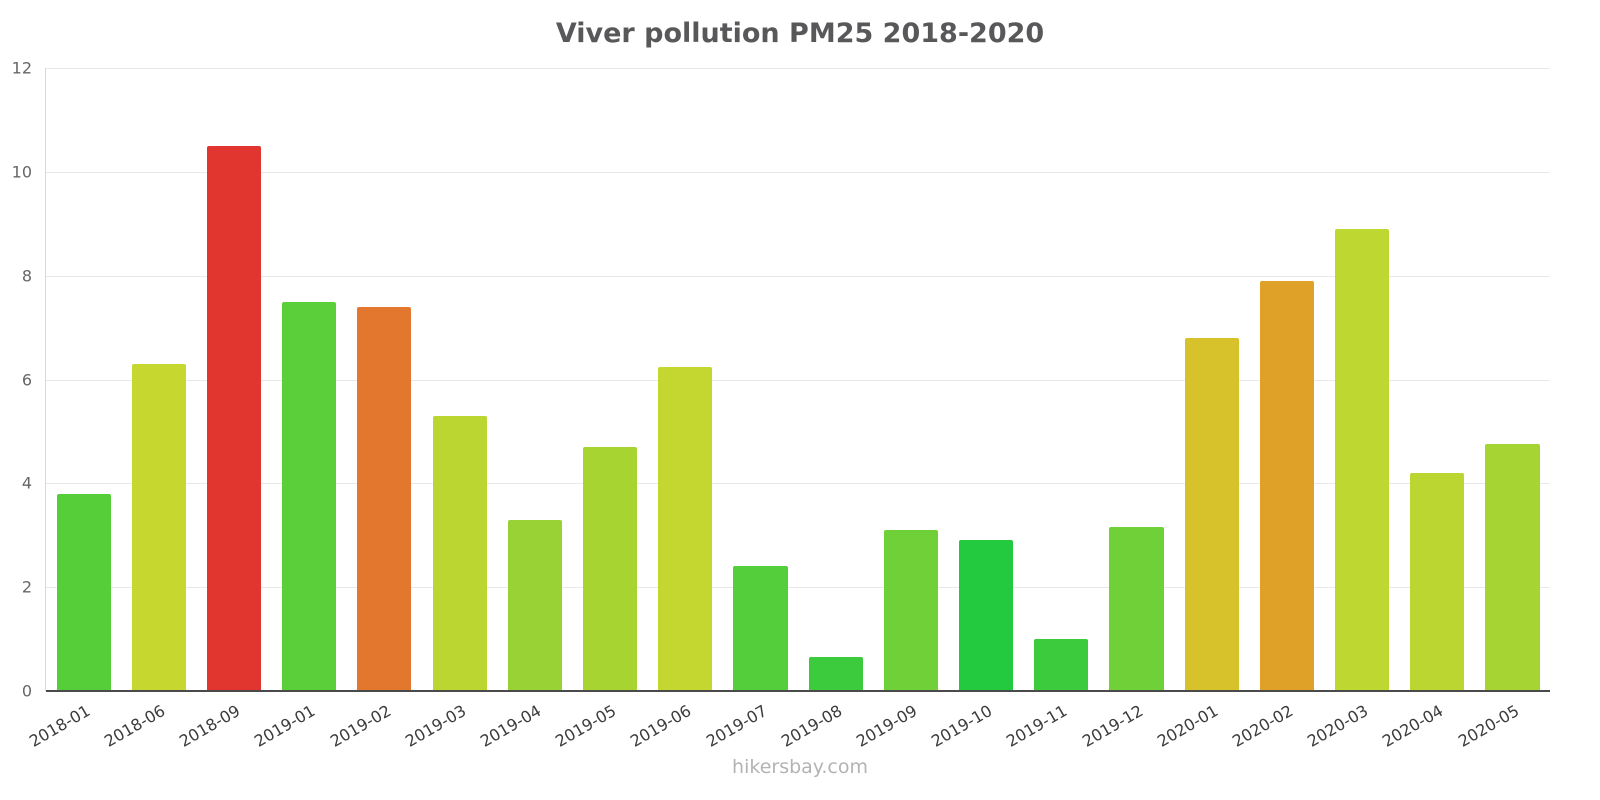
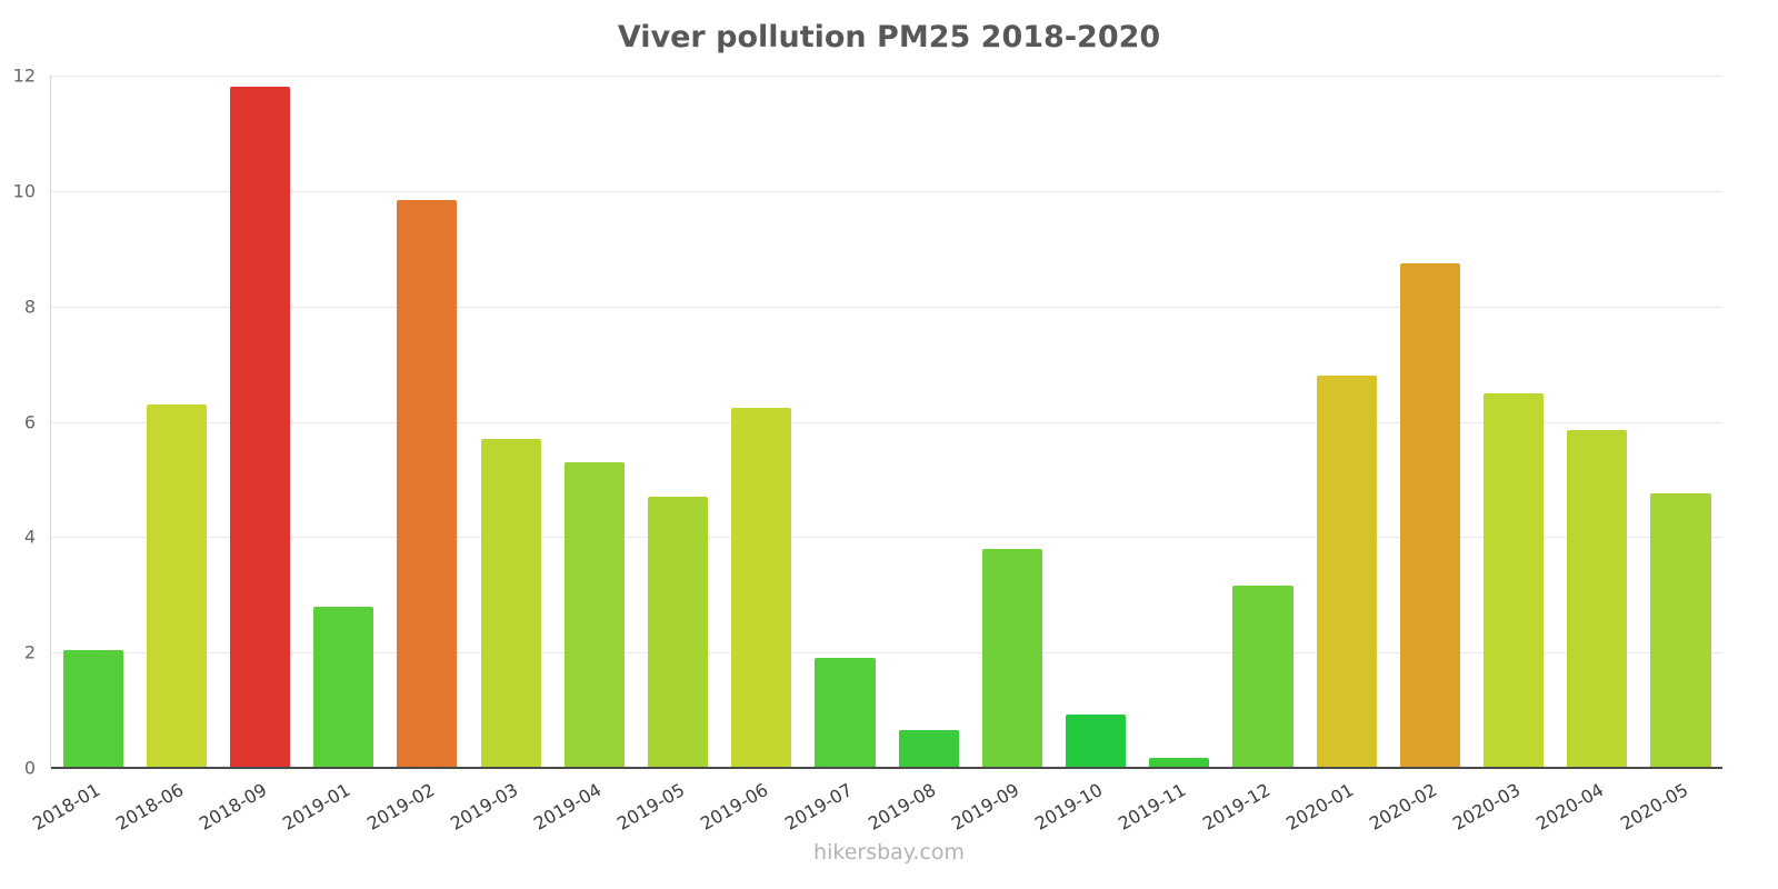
2018-01: 3.8 -> 2.0
2018-09: 10.5 -> 11.8
2019-01: 7.5 -> 2.8
2019-02: 7.4 -> 9.8
2019-03: 5.3 -> 5.7
2019-04: 3.3 -> 5.3
2019-07: 2.4 -> 1.9
2019-09: 3.1 -> 3.8
2019-10: 2.9 -> 0.9
2019-11: 1.0 -> 0.2
2020-02: 7.9 -> 8.8
2020-03: 8.9 -> 6.5
2020-04: 4.2 -> 5.8
